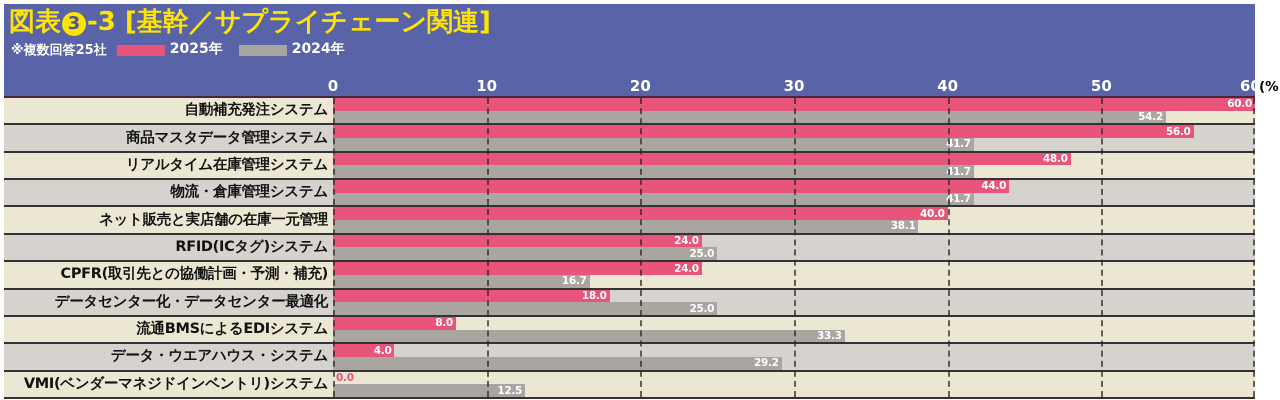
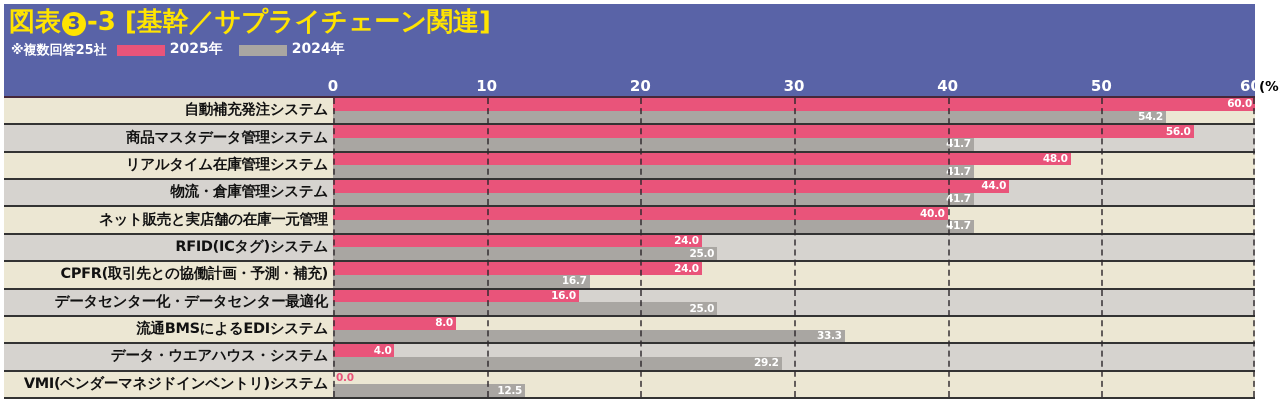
2024年/ネット販売と実店舗の在庫一元管理: 38.1 -> 41.7
2025年/データセンター化・データセンター最適化: 18.0 -> 16.0
